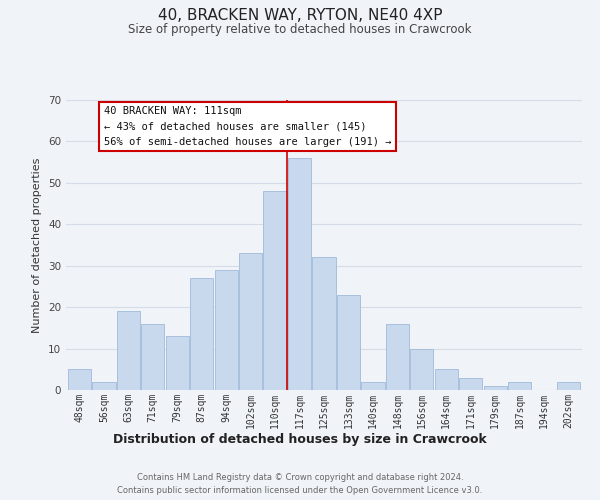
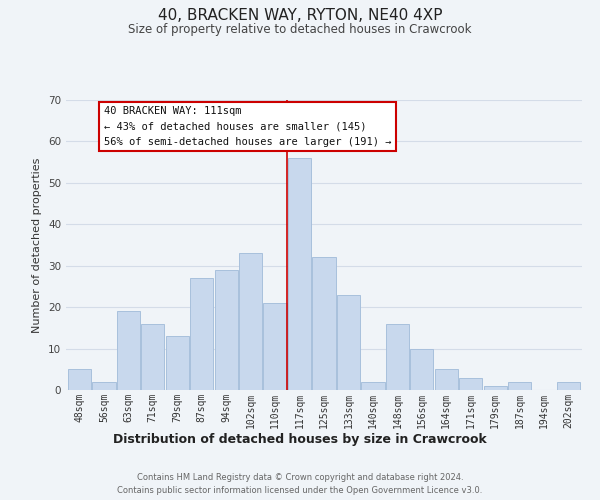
110sqm: 48 -> 21
